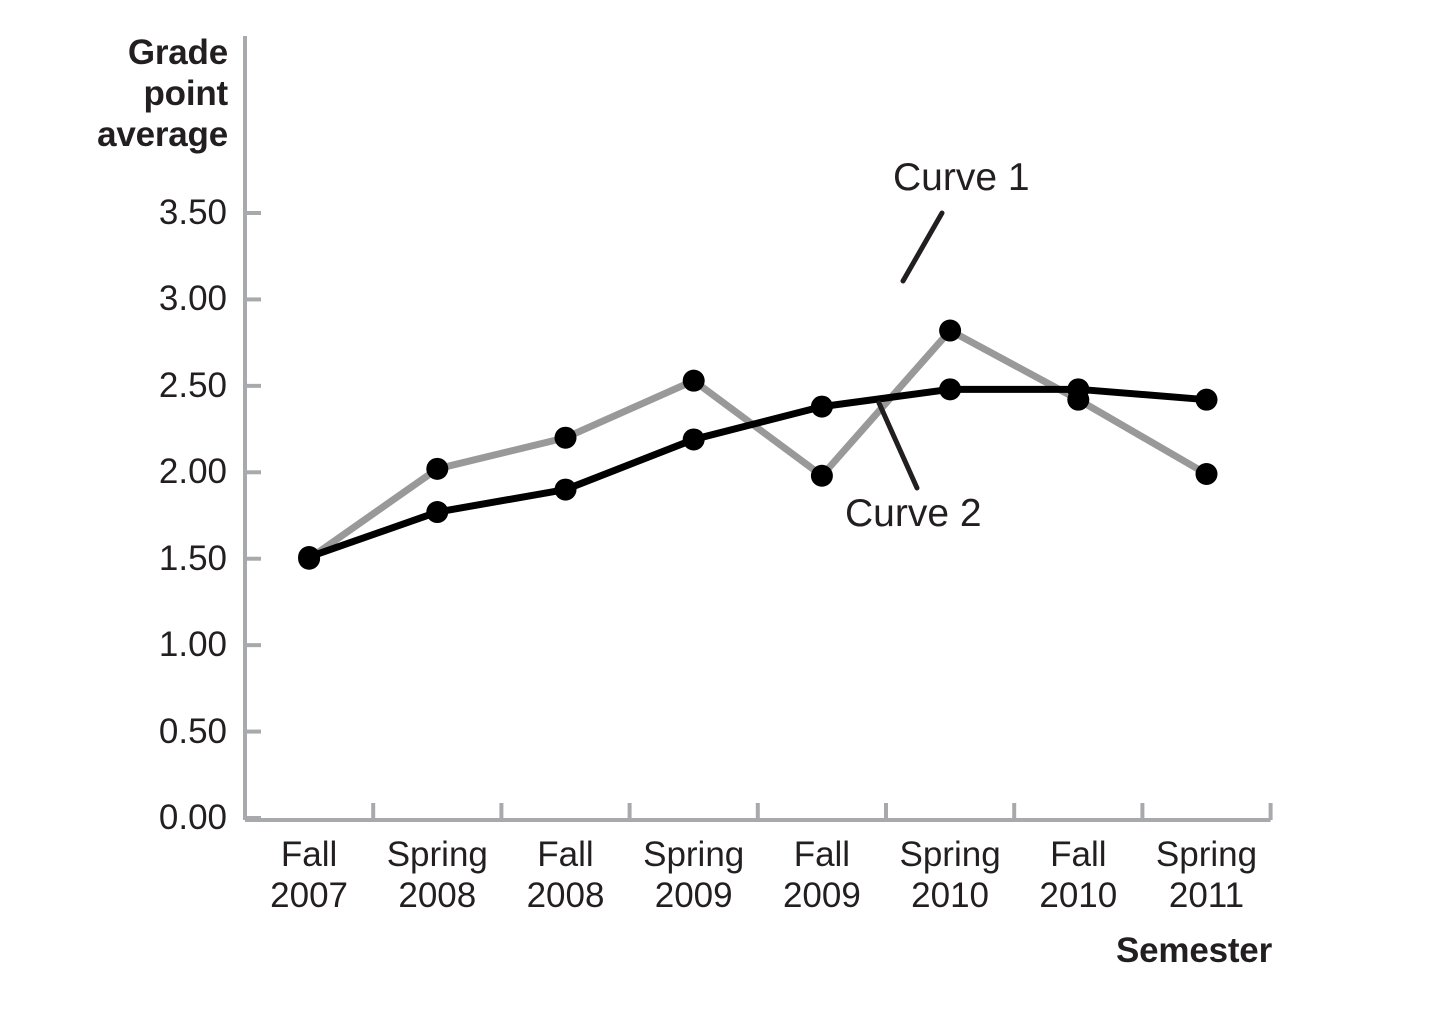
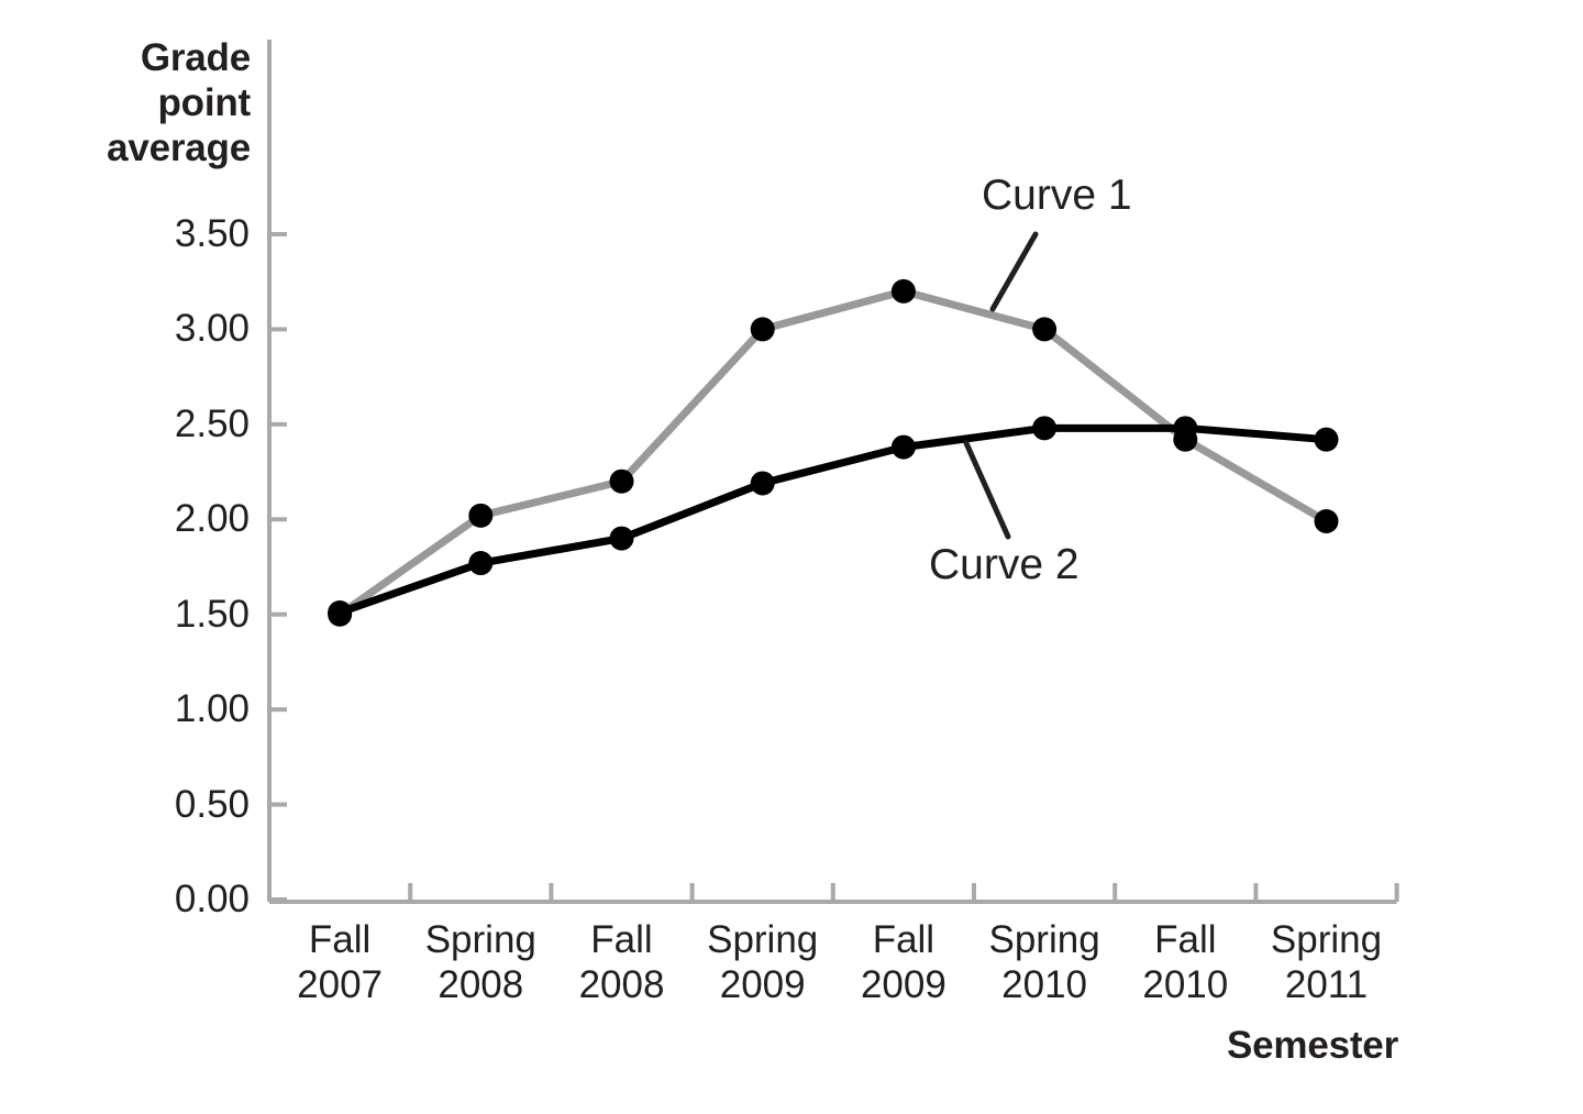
Curve 1/Spring 2009: 2.53 -> 3.00
Curve 1/Fall 2009: 1.98 -> 3.20
Curve 1/Spring 2010: 2.82 -> 3.00
